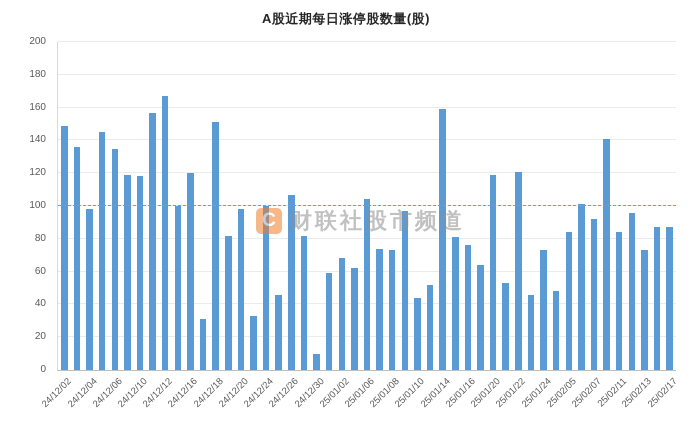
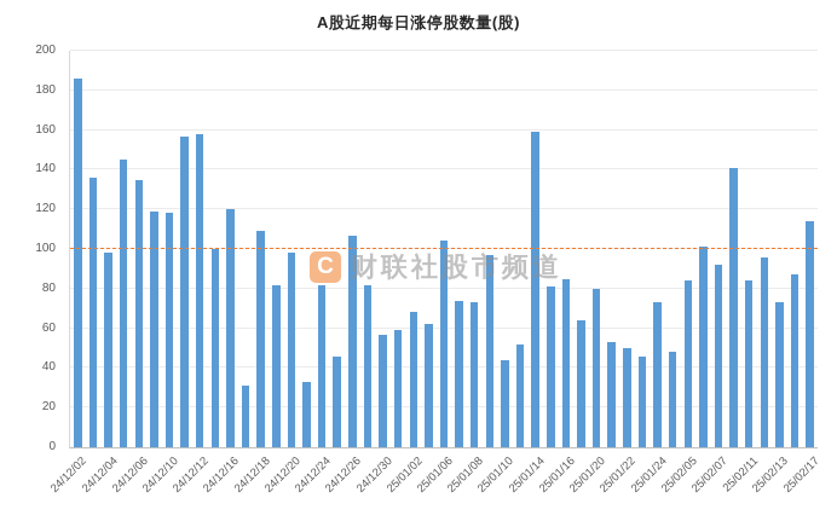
24/12/02: 149 -> 186
24/12/12: 167 -> 158
24/12/18: 151 -> 109
24/12/24: 100 -> 82
24/12/30: 10 -> 57
25/01/16: 76 -> 85
25/01/20: 119 -> 80
25/01/22: 121 -> 50
25/02/17: 87 -> 114
